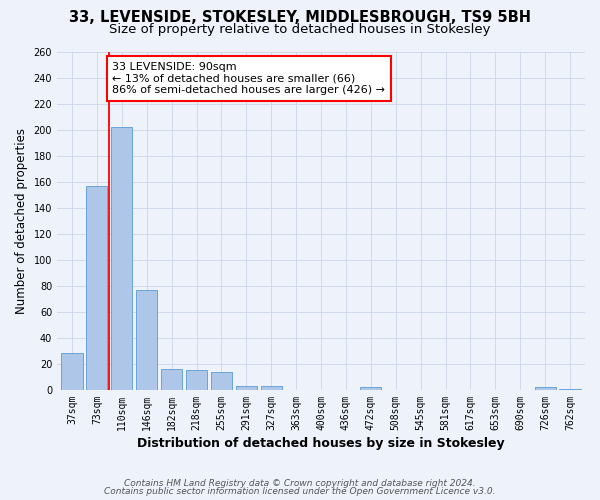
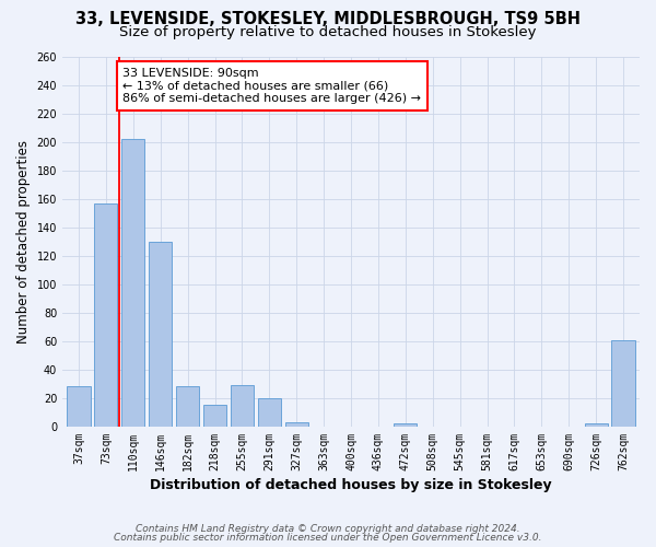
146sqm: 77 -> 130
182sqm: 16 -> 28
255sqm: 14 -> 29
291sqm: 3 -> 20
762sqm: 1 -> 61
